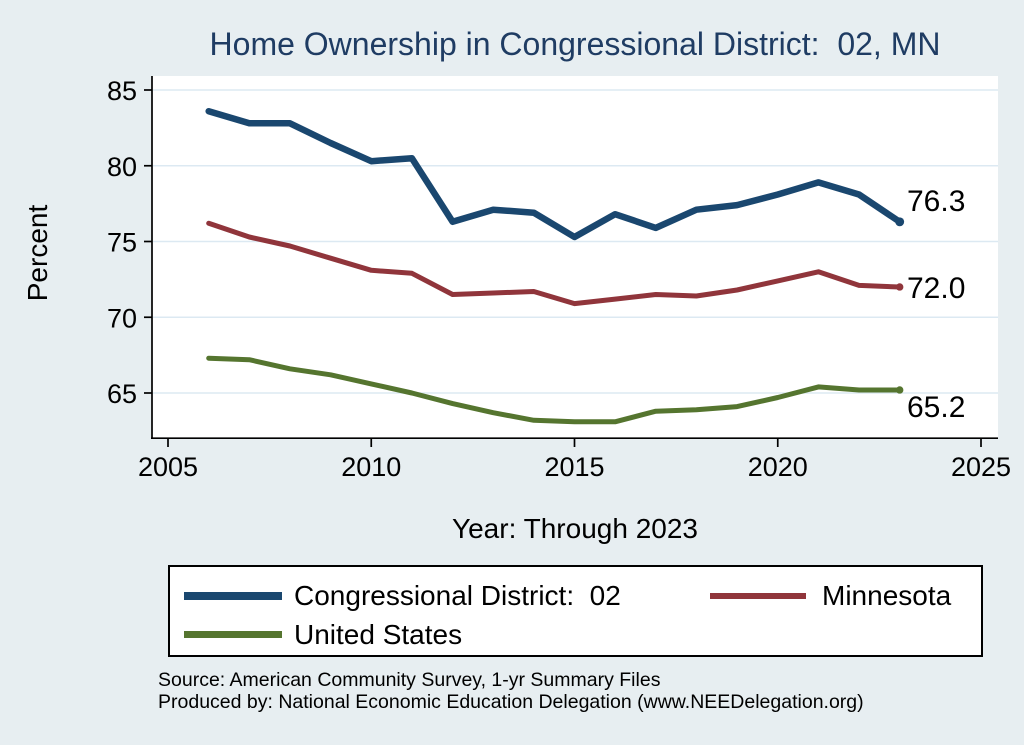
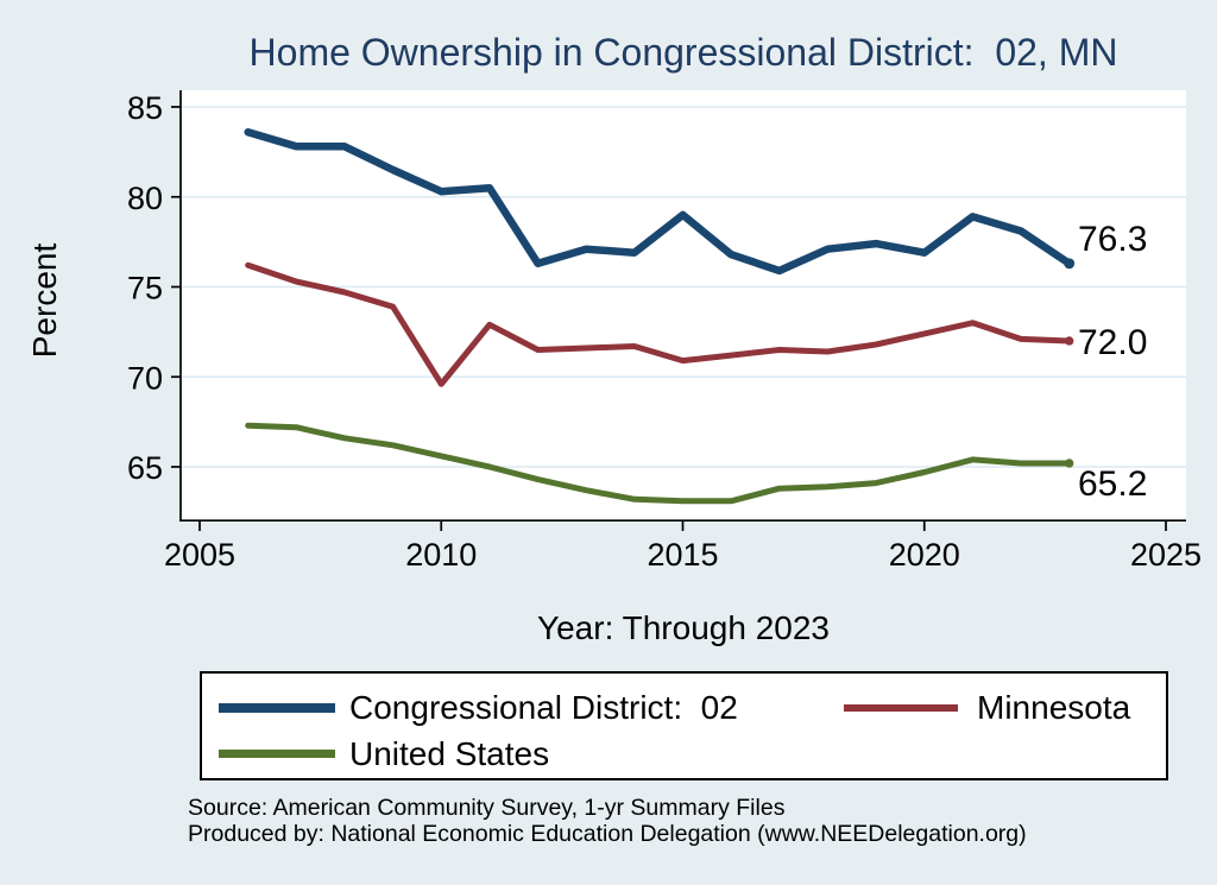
Minnesota/2010: 73.1 -> 69.6
Congressional District: 02/2015: 75.3 -> 79.0
Congressional District: 02/2020: 78.1 -> 76.9
